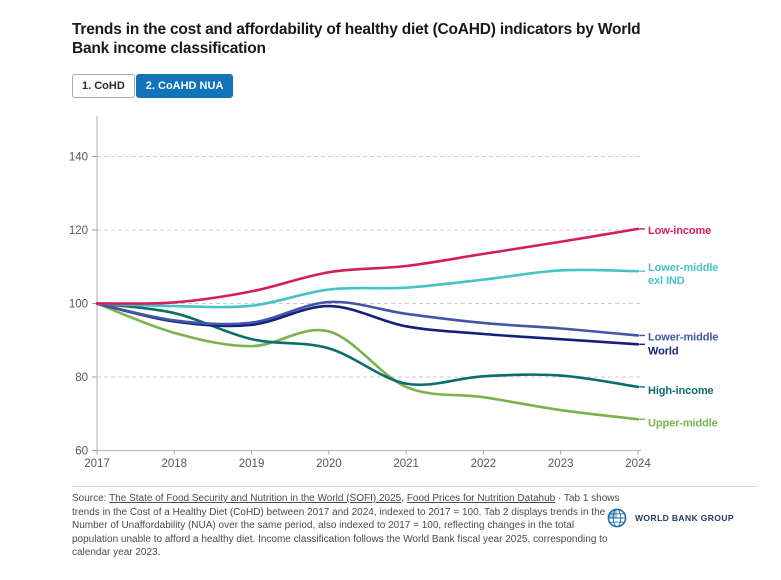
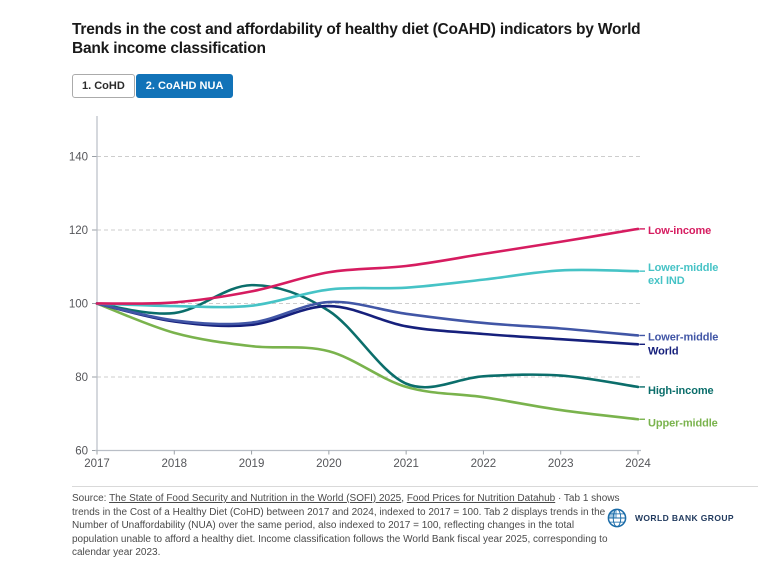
High-income/2019: 90 -> 105
High-income/2020: 88 -> 98
Upper-middle/2020: 92 -> 87
